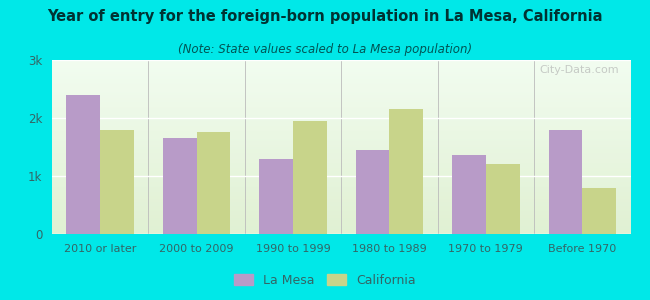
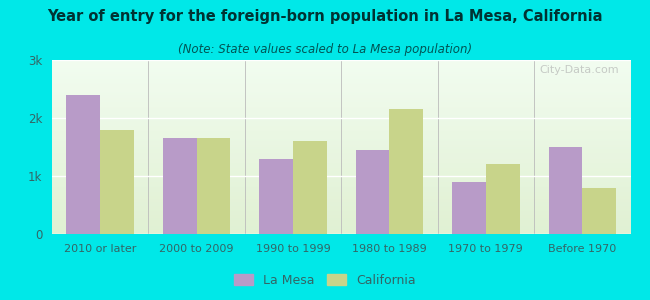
California/2000 to 2009: 1.76k -> 1.65k
California/1990 to 1999: 1.94k -> 1.60k
La Mesa/1970 to 1979: 1.36k -> 0.90k
La Mesa/Before 1970: 1.80k -> 1.50k
